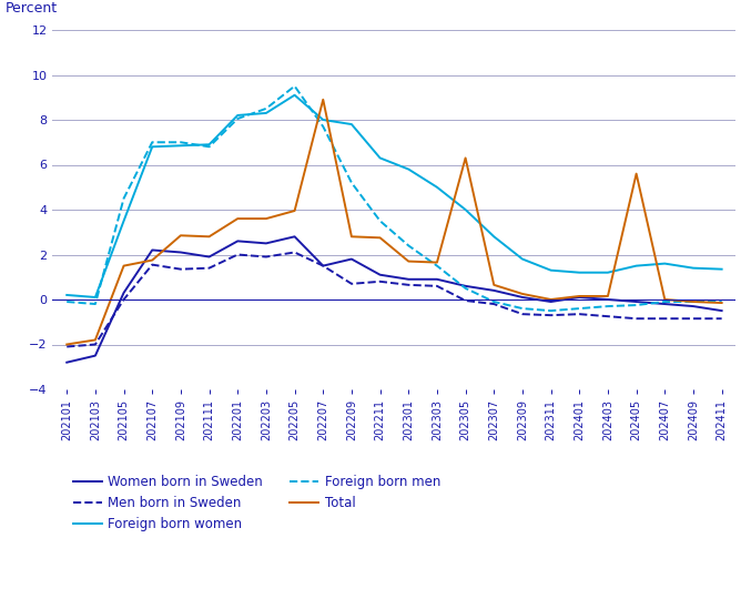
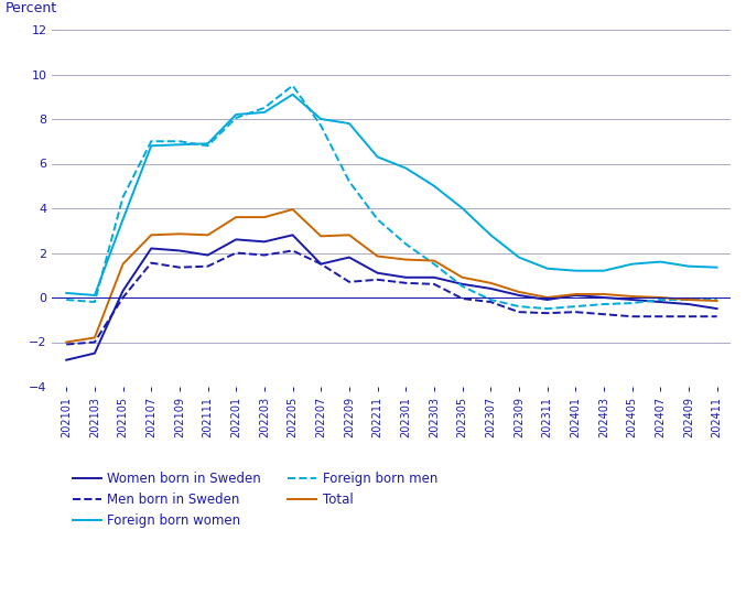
Total/202107: 1.75 -> 2.80
Total/202207: 8.90 -> 2.75
Total/202211: 2.75 -> 1.85
Total/202305: 6.30 -> 0.90
Total/202405: 5.60 -> 0.05
